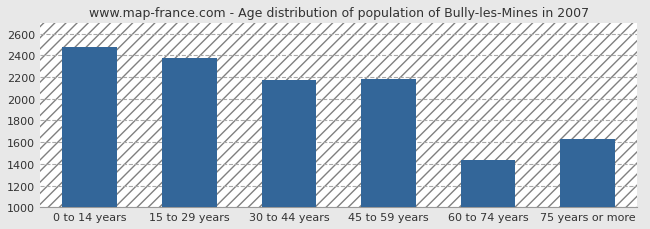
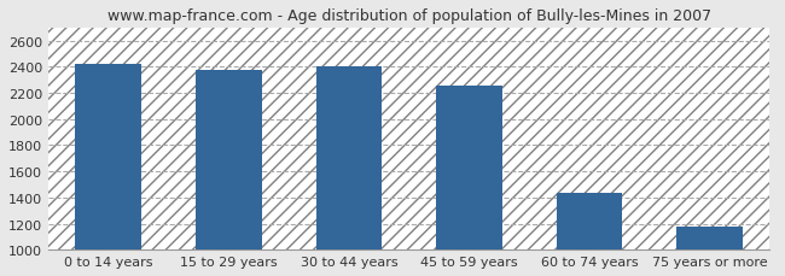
0 to 14 years: 2480 -> 2420
30 to 44 years: 2170 -> 2400
45 to 59 years: 2180 -> 2260
75 years or more: 1630 -> 1180
